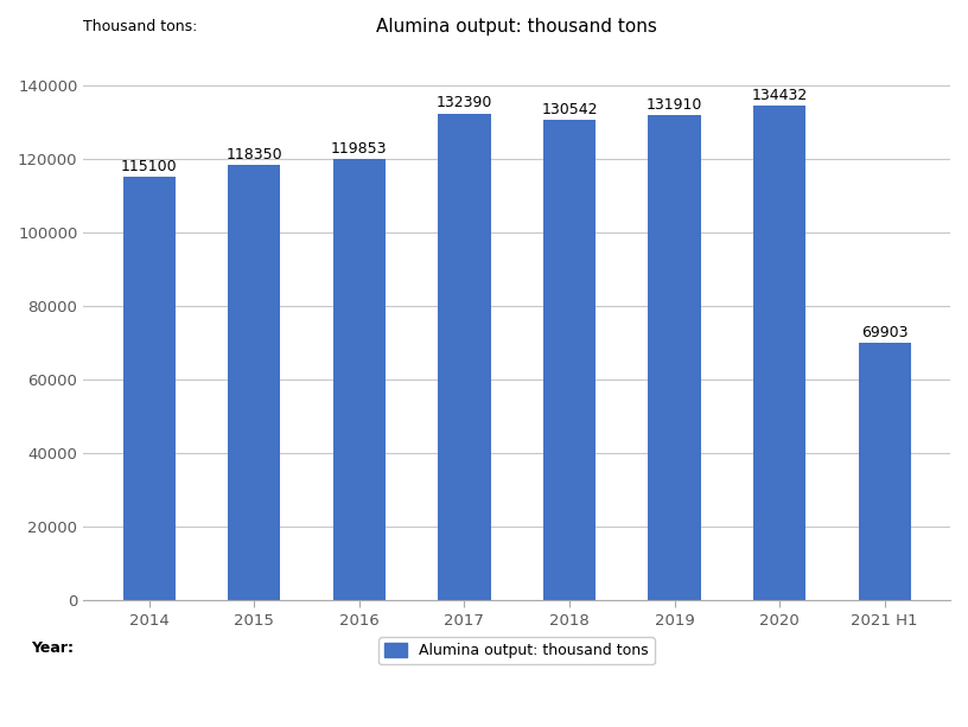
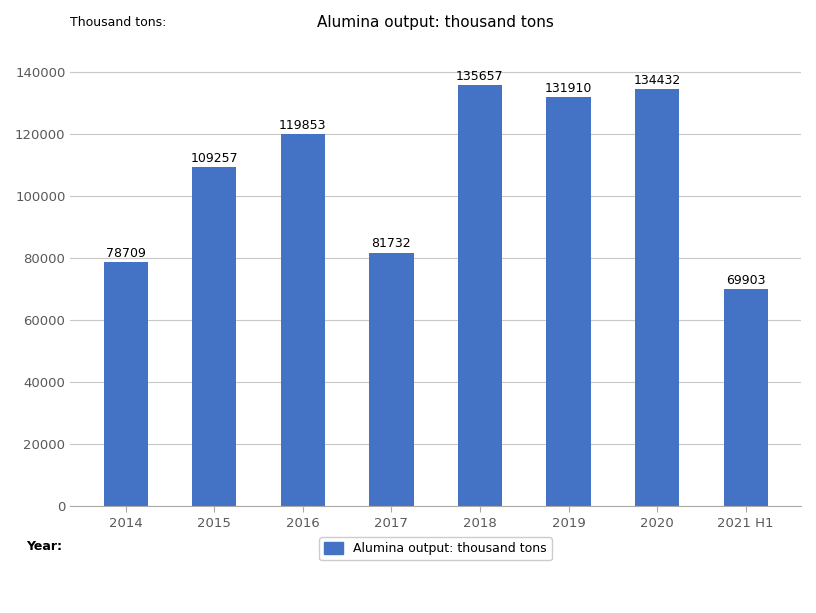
2014: 115100 -> 78709
2015: 118350 -> 109257
2017: 132390 -> 81732
2018: 130542 -> 135657
